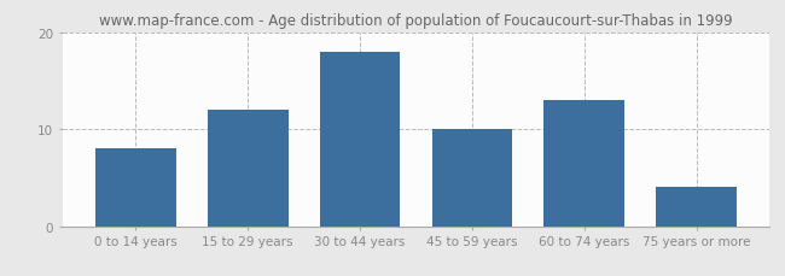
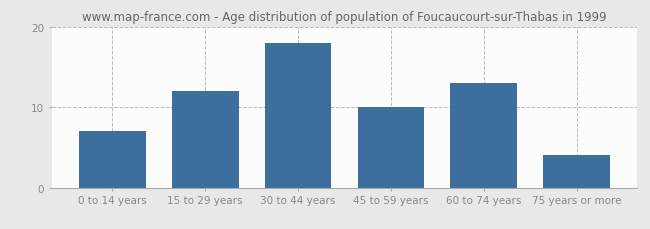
0 to 14 years: 8 -> 7
